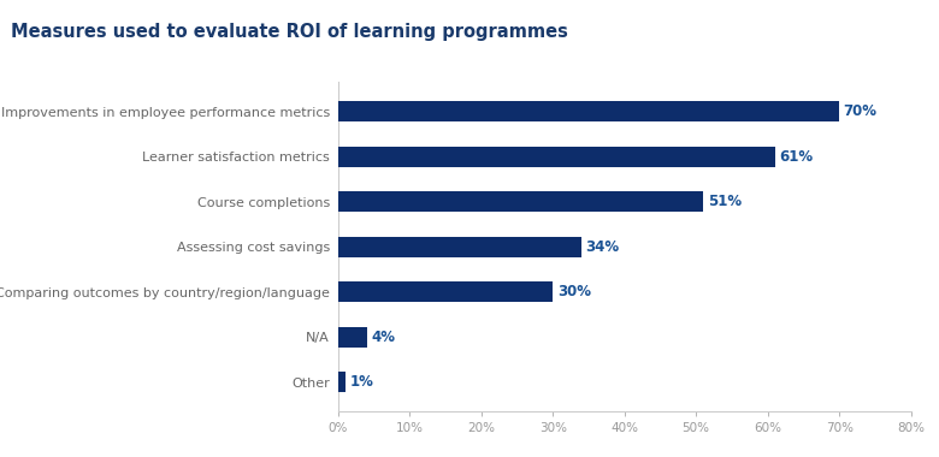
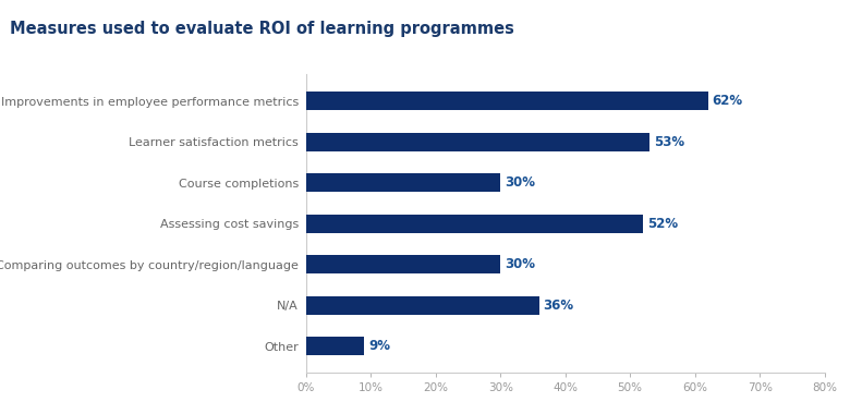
Improvements in employee performance metrics: 70% -> 62%
Learner satisfaction metrics: 61% -> 53%
Course completions: 51% -> 30%
Assessing cost savings: 34% -> 52%
N/A: 4% -> 36%
Other: 1% -> 9%
